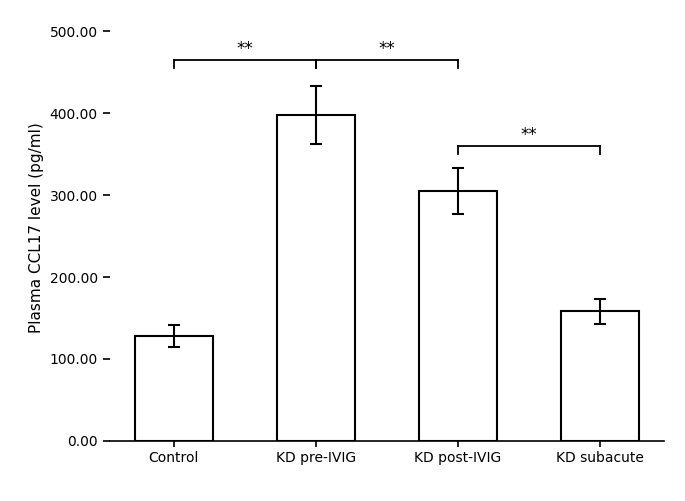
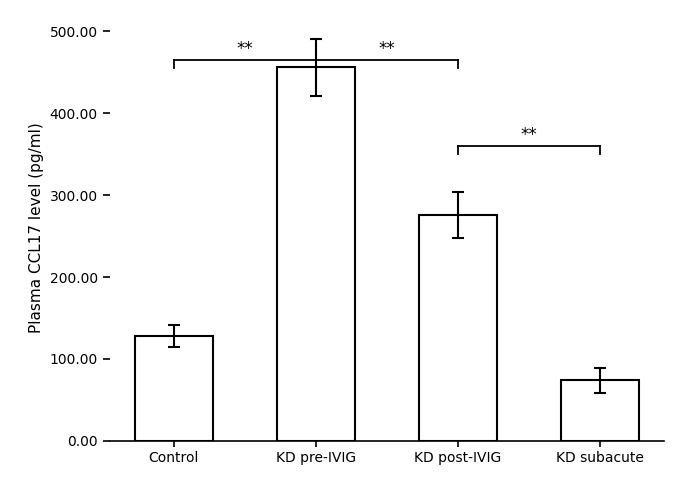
KD pre-IVIG: 398 -> 456
KD post-IVIG: 305 -> 276
KD subacute: 158 -> 74
